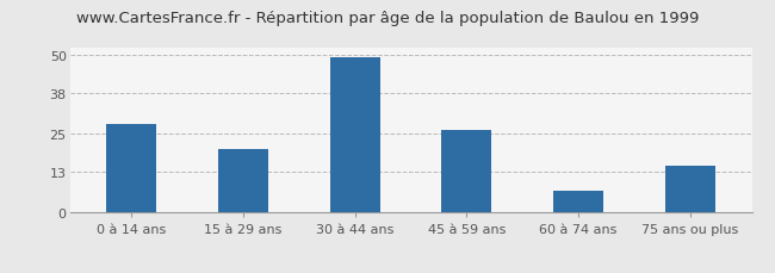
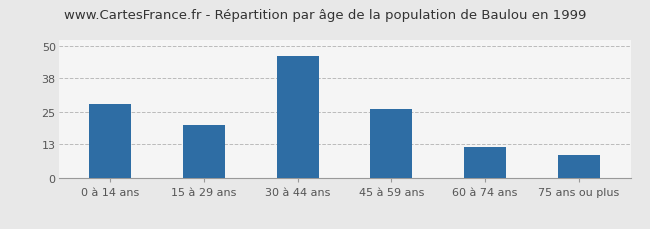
30 à 44 ans: 49 -> 46
60 à 74 ans: 7 -> 12
75 ans ou plus: 15 -> 9
